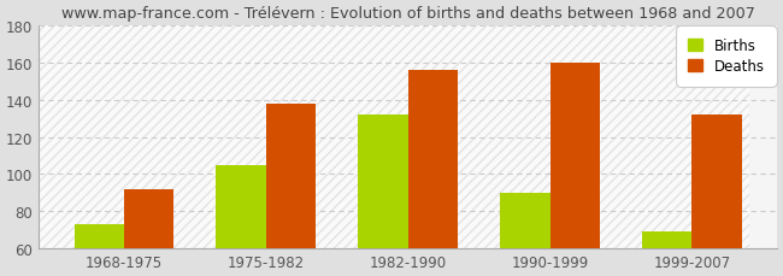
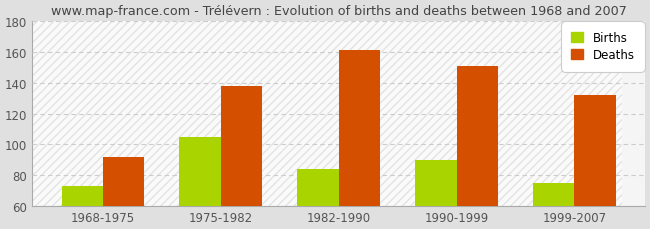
Births/1982-1990: 132 -> 84
Deaths/1982-1990: 156 -> 161
Deaths/1990-1999: 160 -> 151
Births/1999-2007: 69 -> 75
